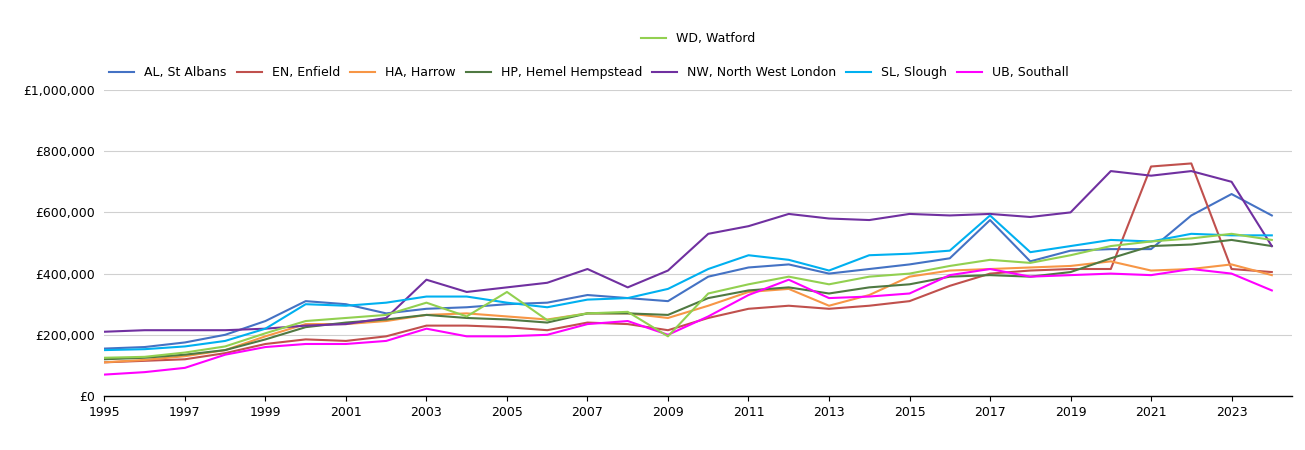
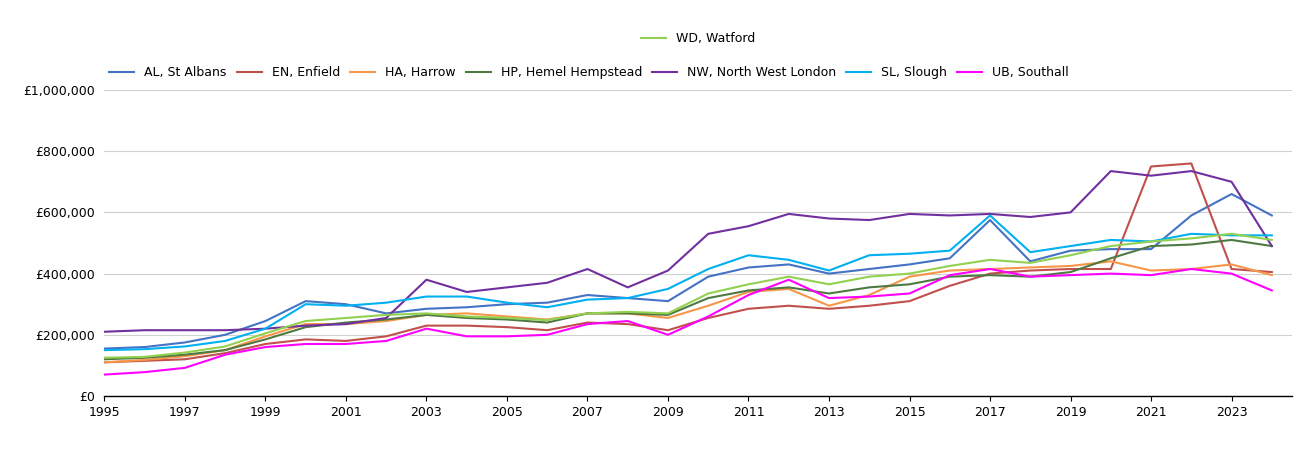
WD, Watford/2003: £305,000 -> £270,000
WD, Watford/2005: £340,000 -> £255,000
WD, Watford/2009: £195,000 -> £270,000
